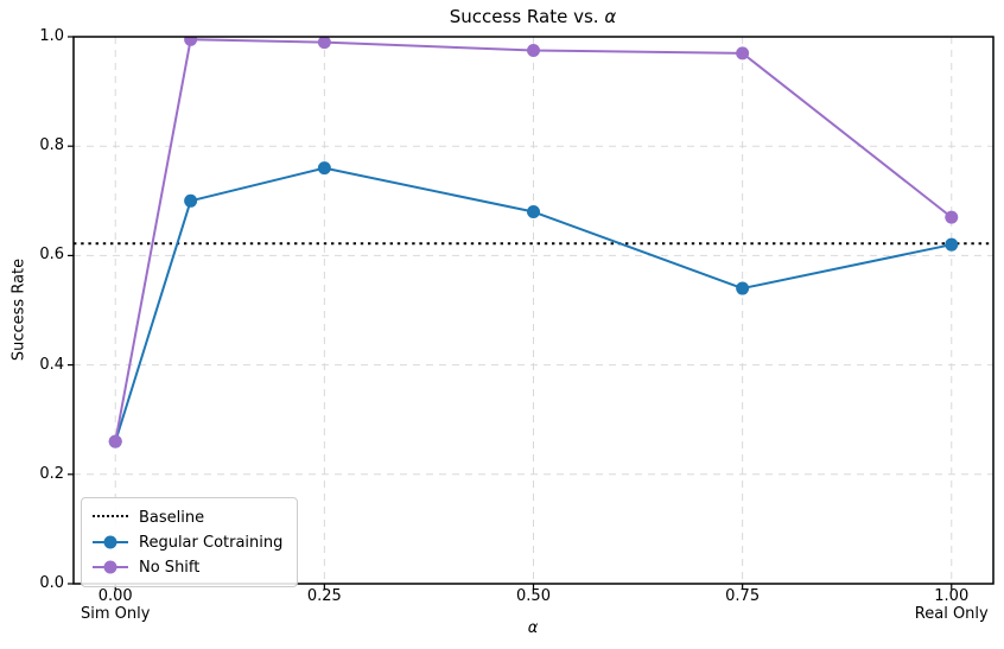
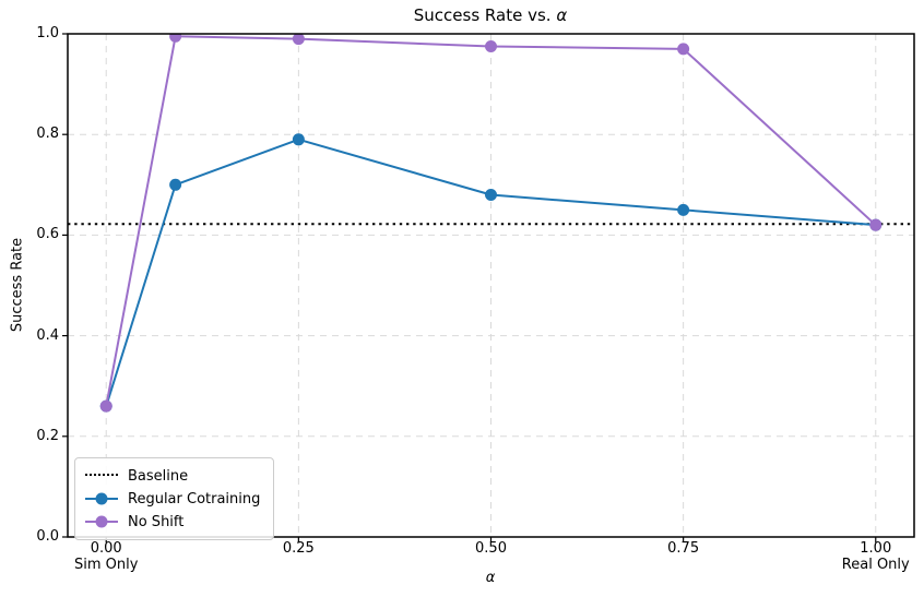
Regular Cotraining/0.25: 0.76 -> 0.79
Regular Cotraining/0.75: 0.54 -> 0.65
No Shift/1.0: 0.67 -> 0.62
